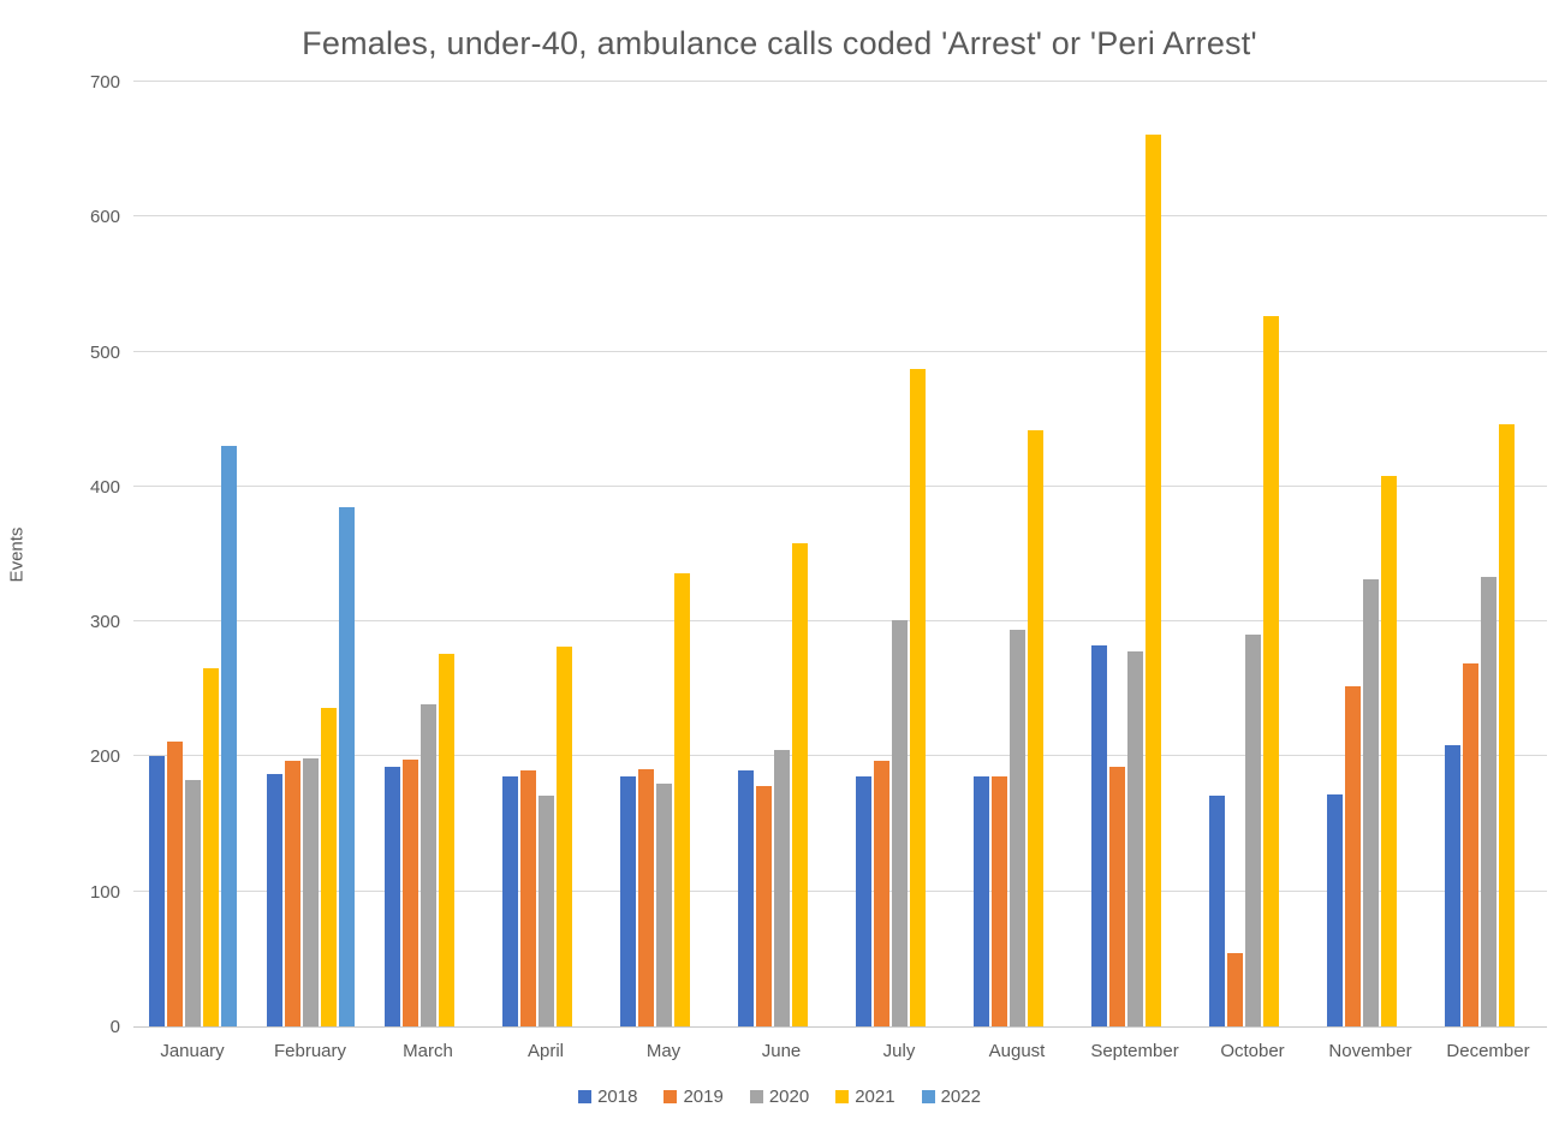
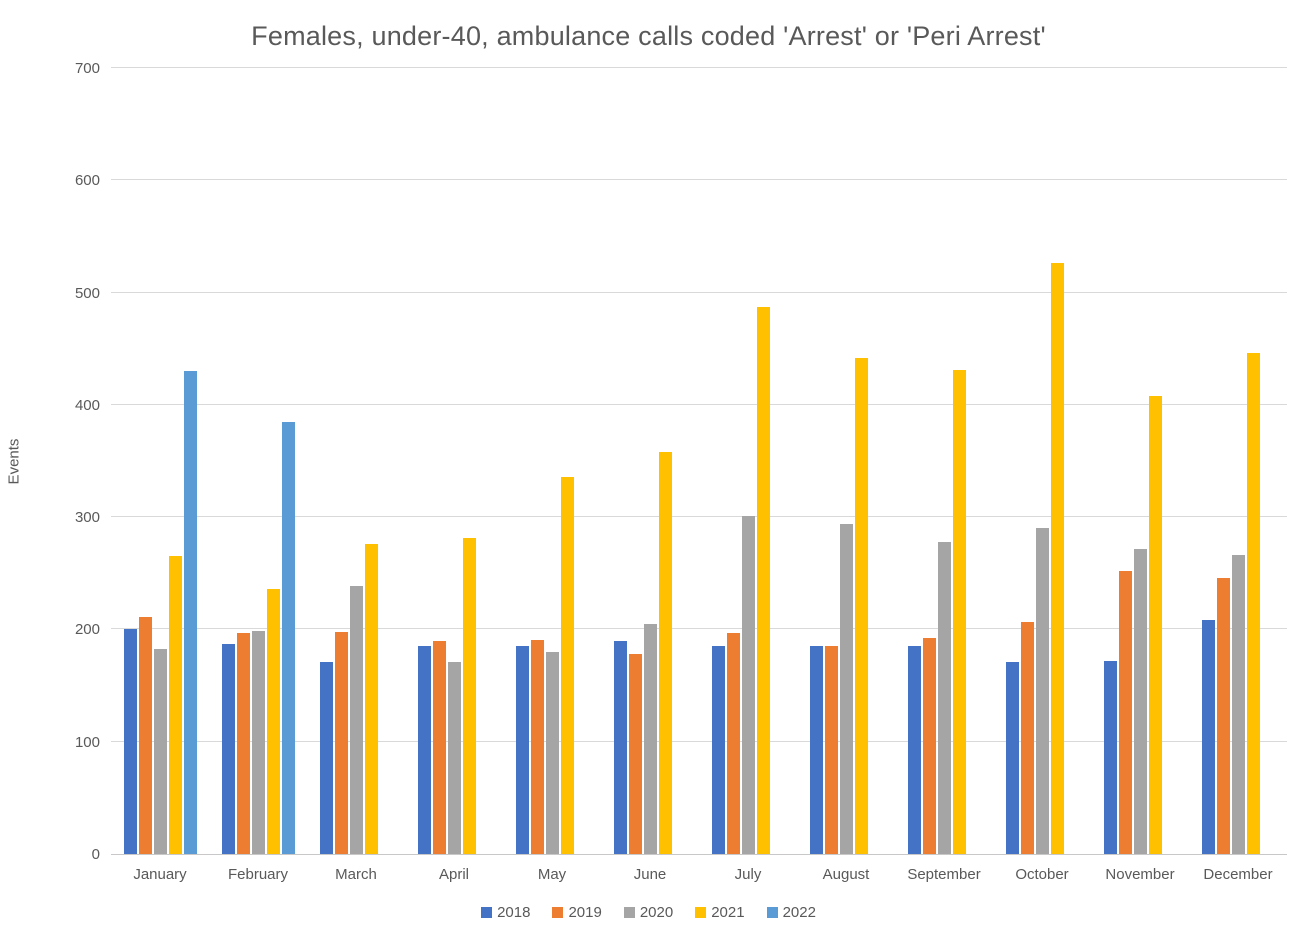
2018/March: 192 -> 171
2018/September: 282 -> 185
2021/September: 661 -> 431
2019/October: 54 -> 207
2020/November: 331 -> 272
2019/December: 269 -> 246
2020/December: 333 -> 266
